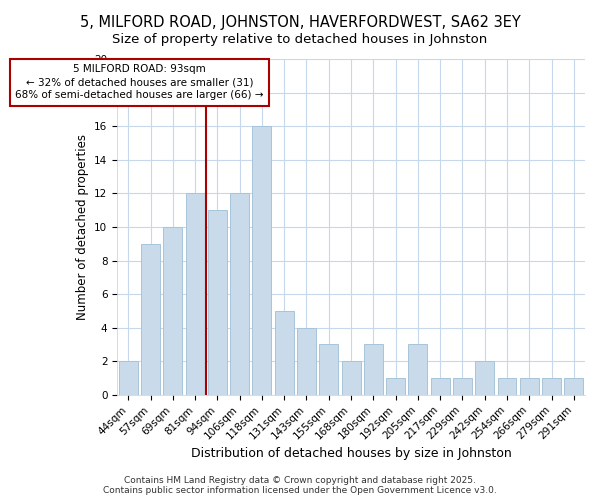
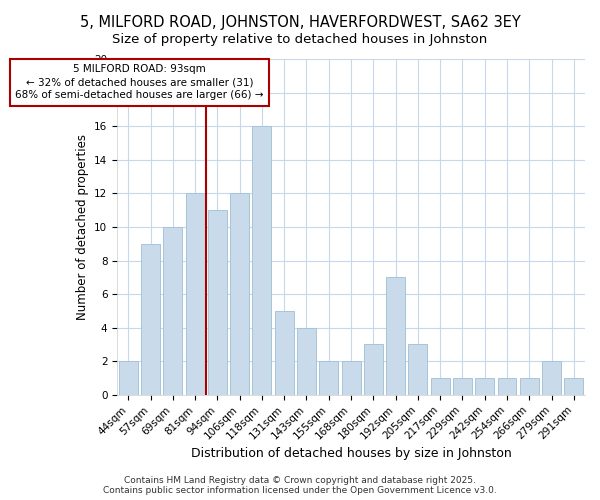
155sqm: 3 -> 2
192sqm: 1 -> 7
242sqm: 2 -> 1
279sqm: 1 -> 2
